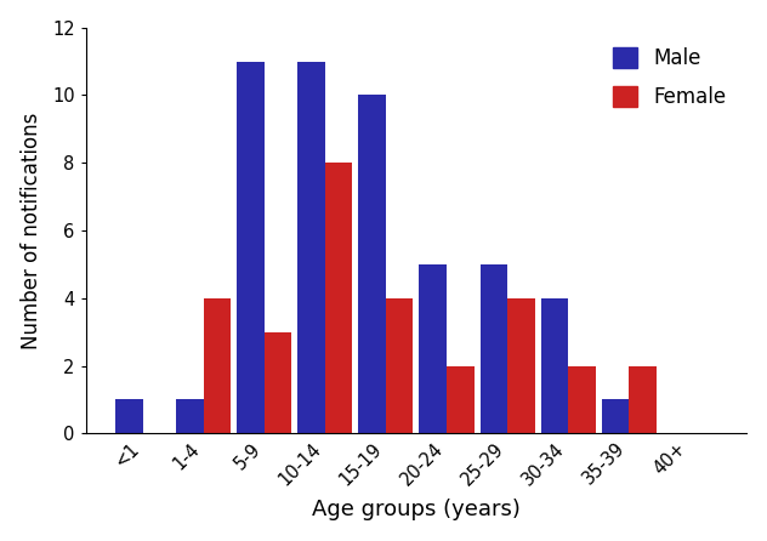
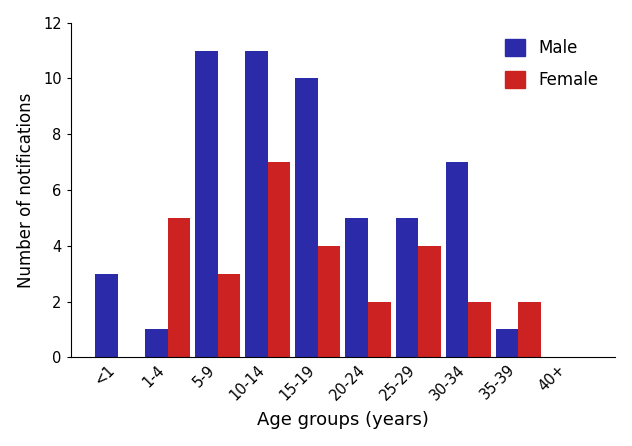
Male/<1: 1 -> 3
Female/1-4: 4 -> 5
Female/10-14: 8 -> 7
Male/30-34: 4 -> 7
